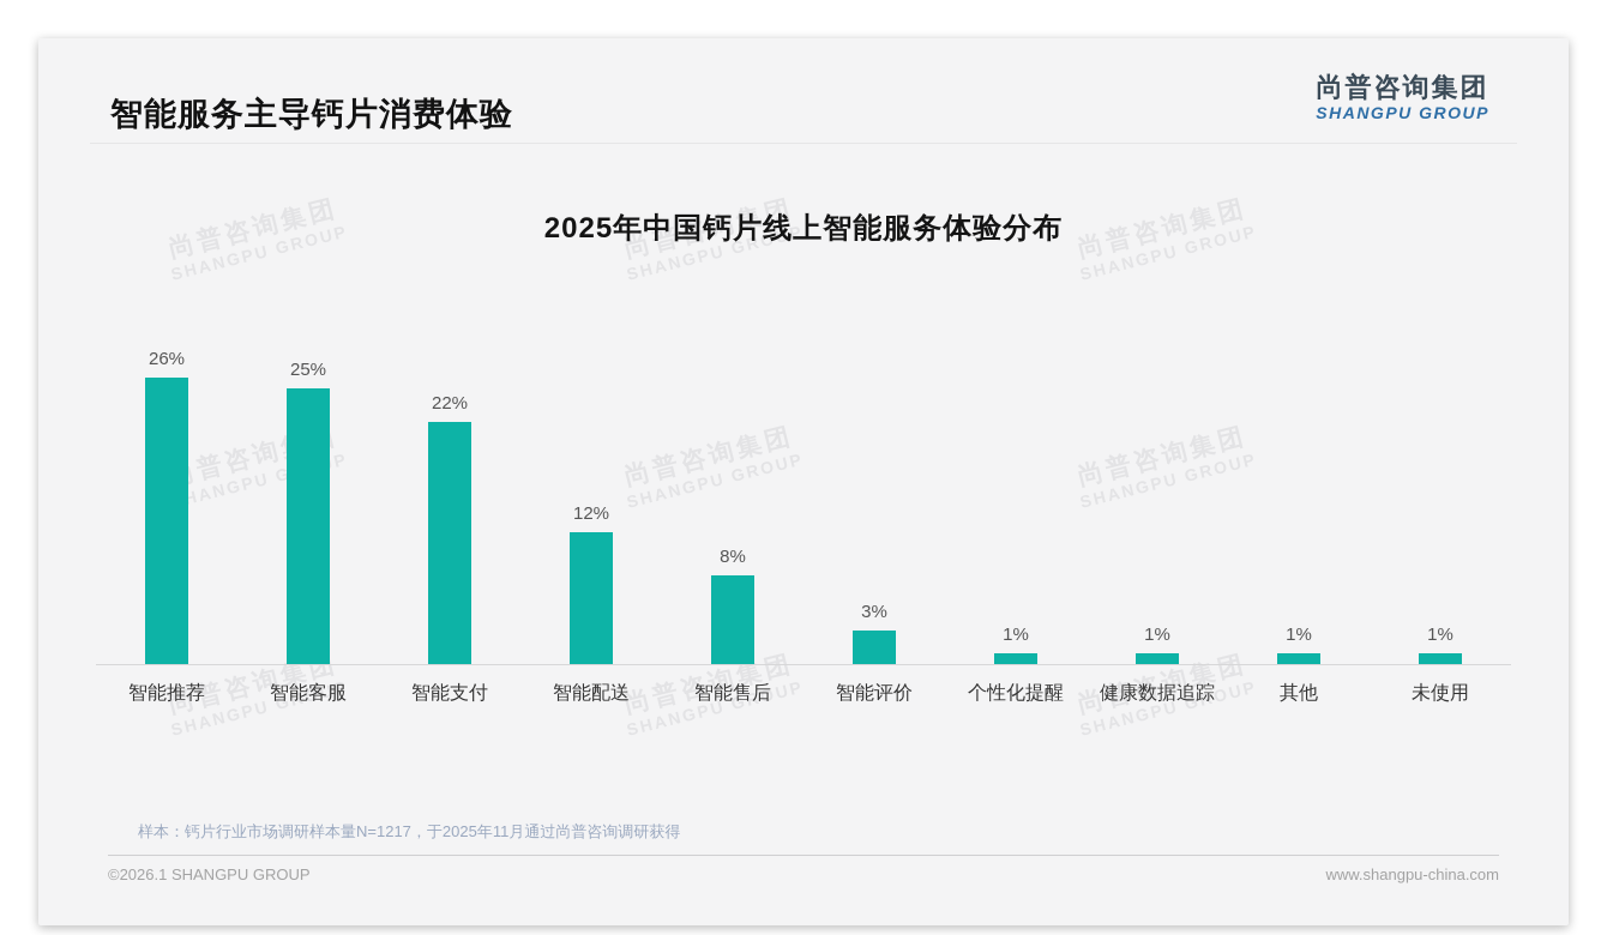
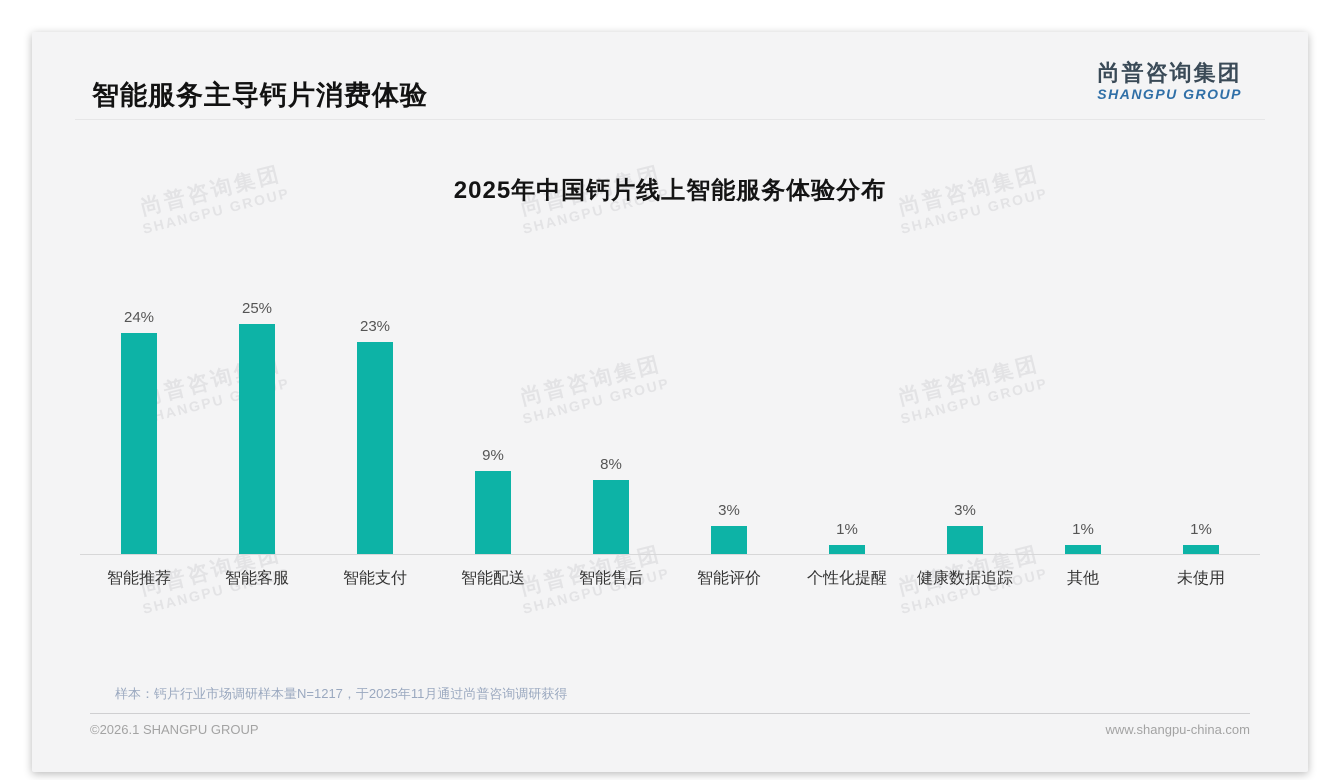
智能推荐: 26% -> 24%
智能支付: 22% -> 23%
智能配送: 12% -> 9%
健康数据追踪: 1% -> 3%
